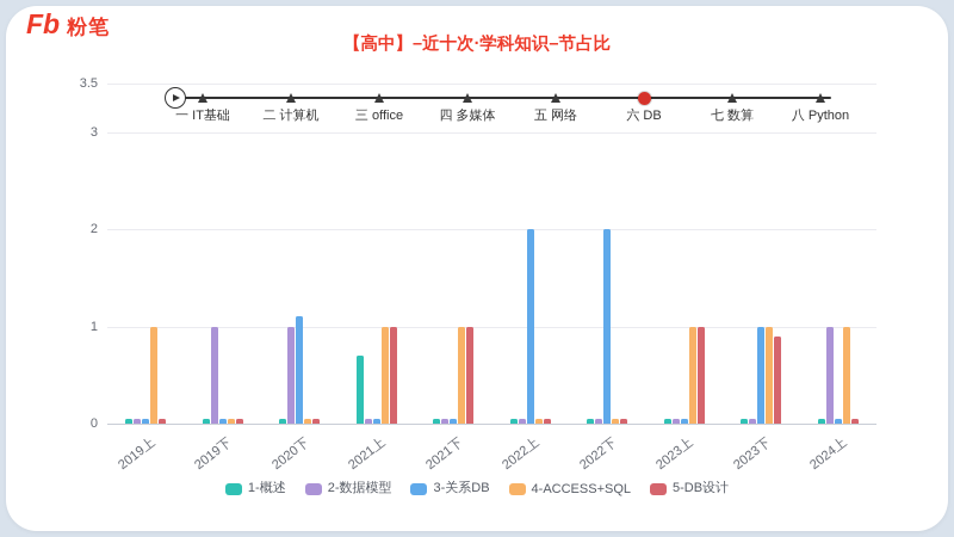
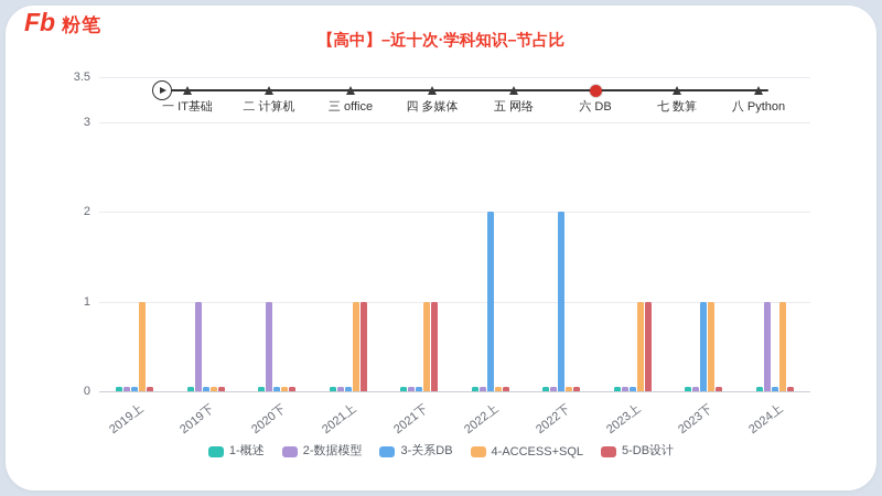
3-关系DB/2020下: 1.1 -> 0.1
1-概述/2021上: 0.7 -> 0.1
5-DB设计/2023下: 0.9 -> 0.1
